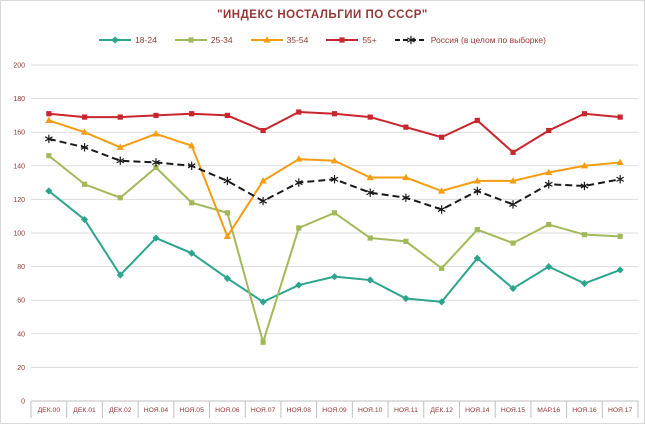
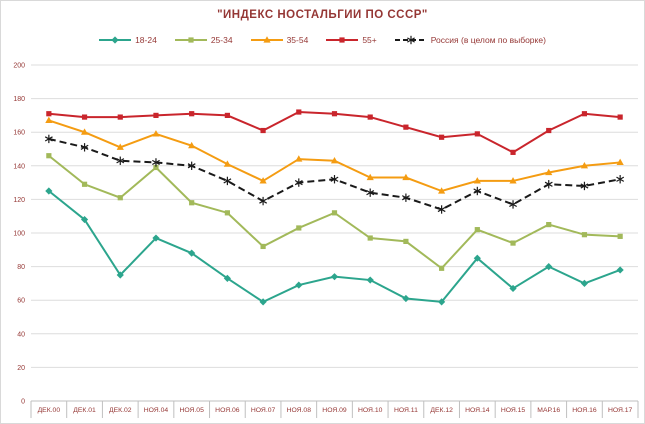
35-54/НОЯ.06: 98 -> 141
25-34/НОЯ.07: 35 -> 92
55+/НОЯ.14: 167 -> 159
